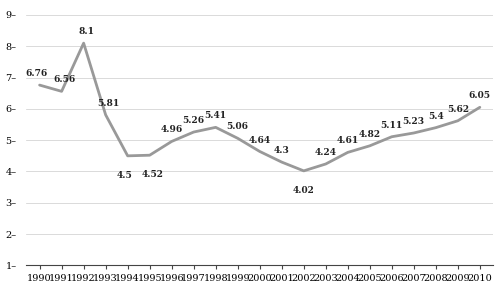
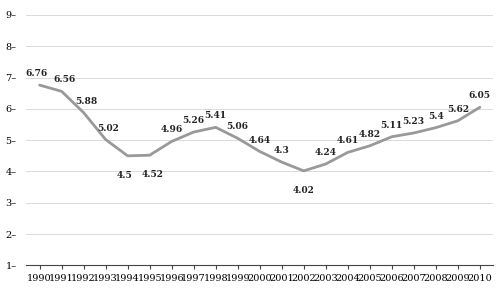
1992: 8.1 -> 5.88
1993: 5.81 -> 5.02
